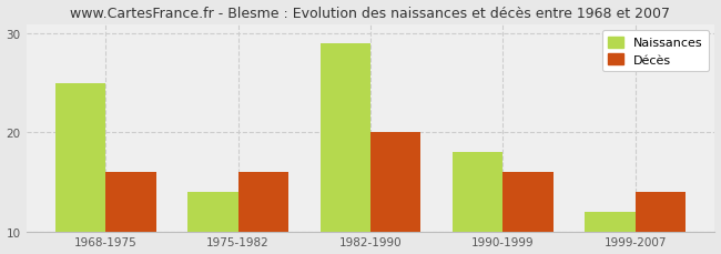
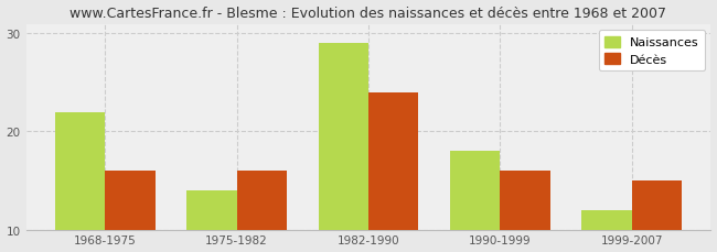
Naissances/1968-1975: 25 -> 22
Décès/1982-1990: 20 -> 24
Décès/1999-2007: 14 -> 15
